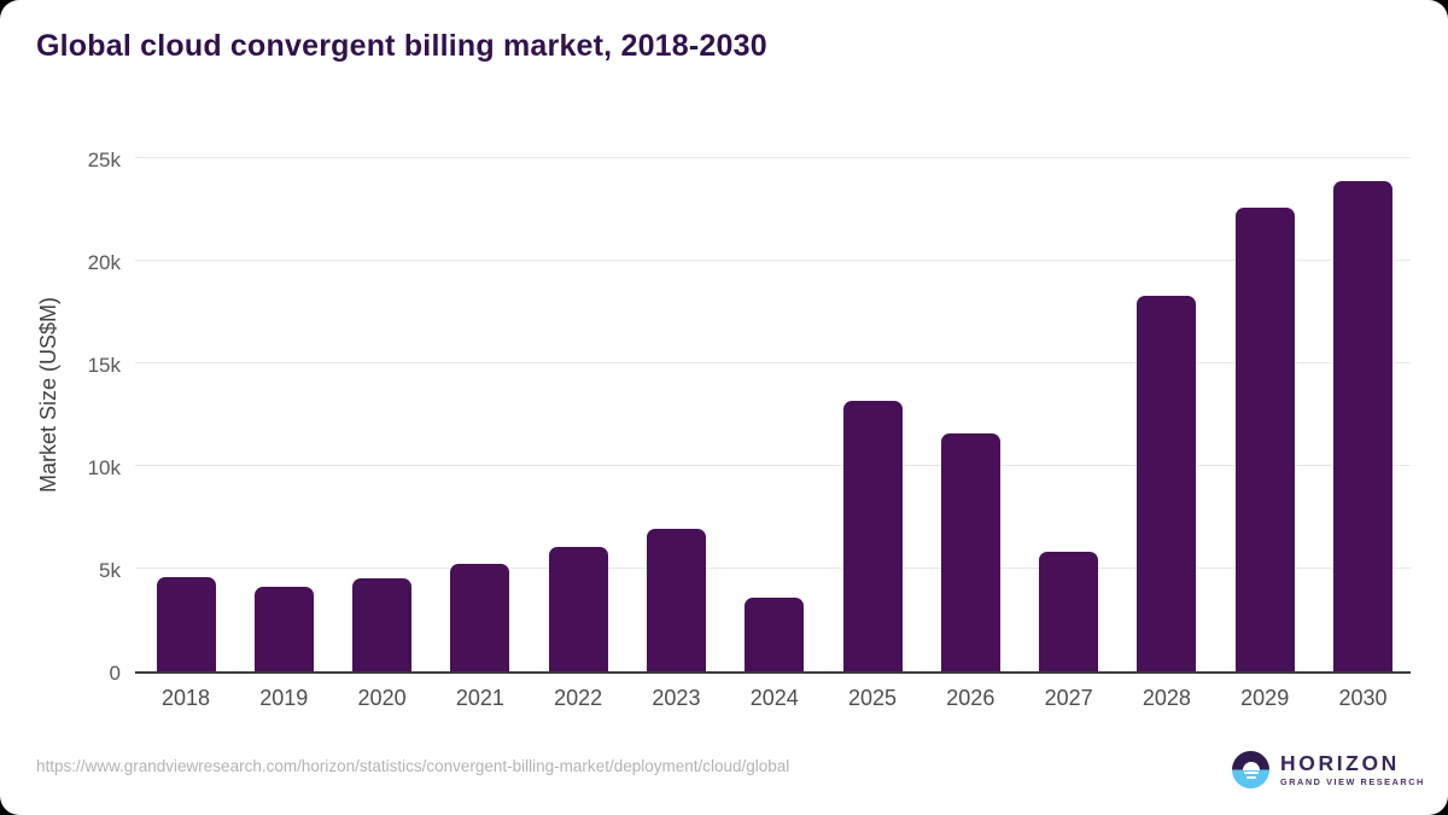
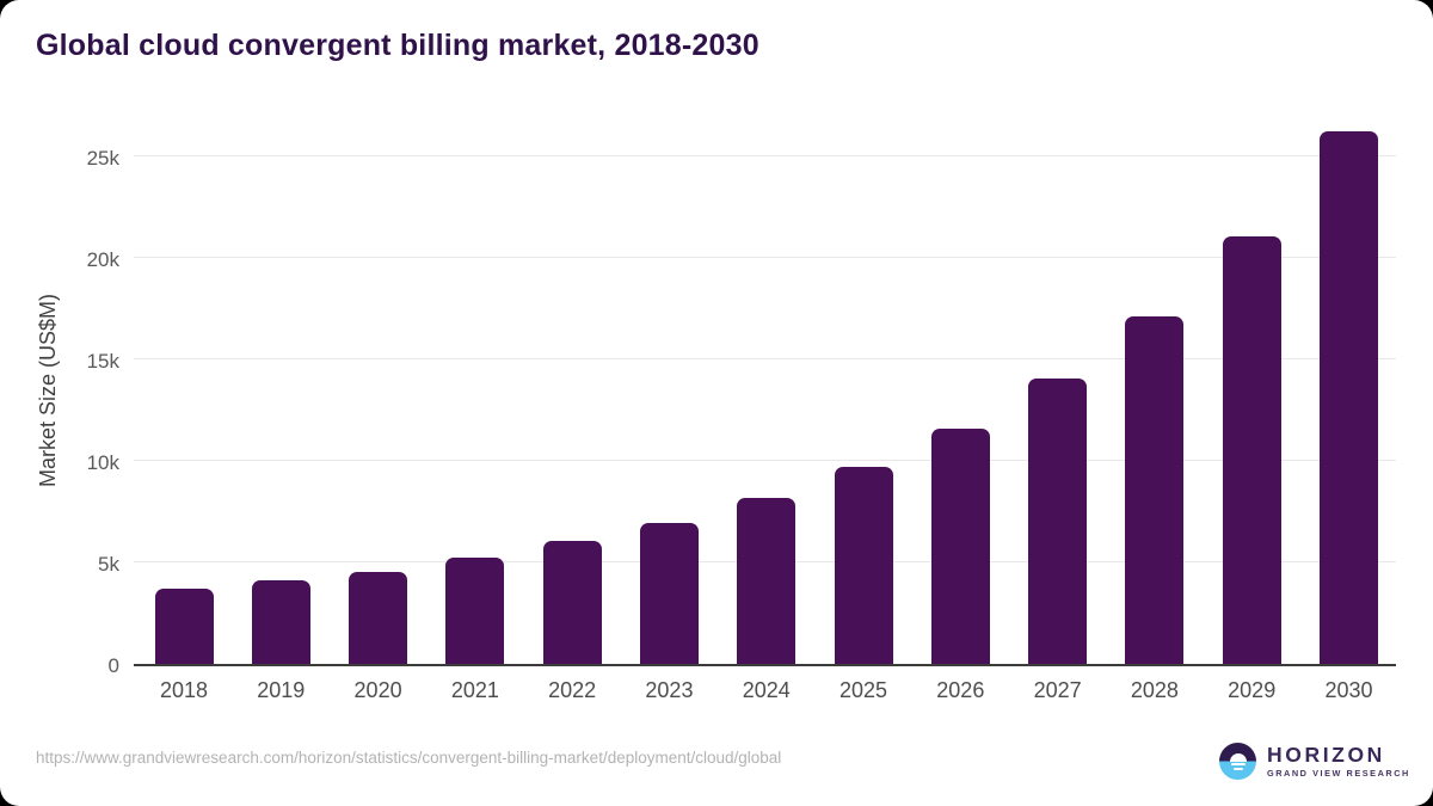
2018: 4.6k -> 3.7k
2024: 3.6k -> 8.2k
2025: 13.2k -> 9.7k
2027: 5.8k -> 14.0k
2028: 18.3k -> 17.1k
2029: 22.6k -> 21.0k
2030: 23.9k -> 26.2k
